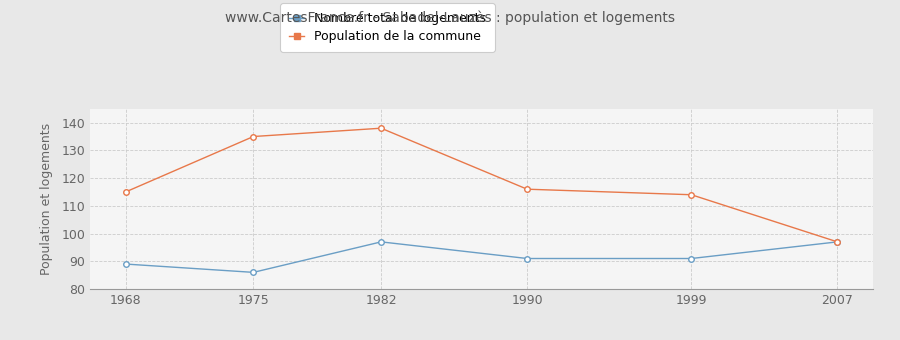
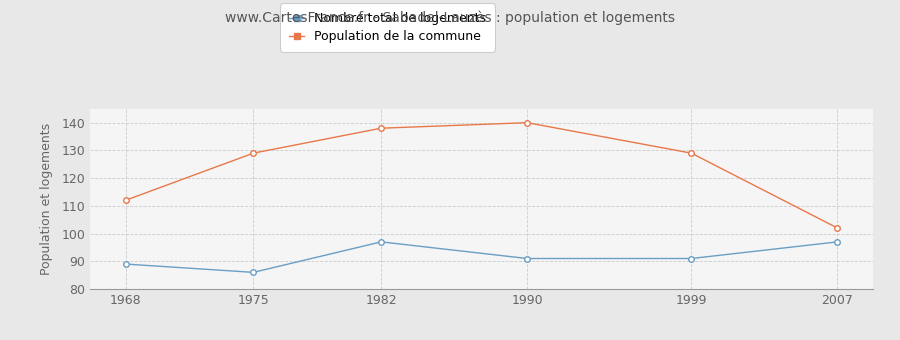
Population de la commune/1968: 115 -> 112
Population de la commune/1975: 135 -> 129
Population de la commune/1990: 116 -> 140
Population de la commune/1999: 114 -> 129
Population de la commune/2007: 97 -> 102
